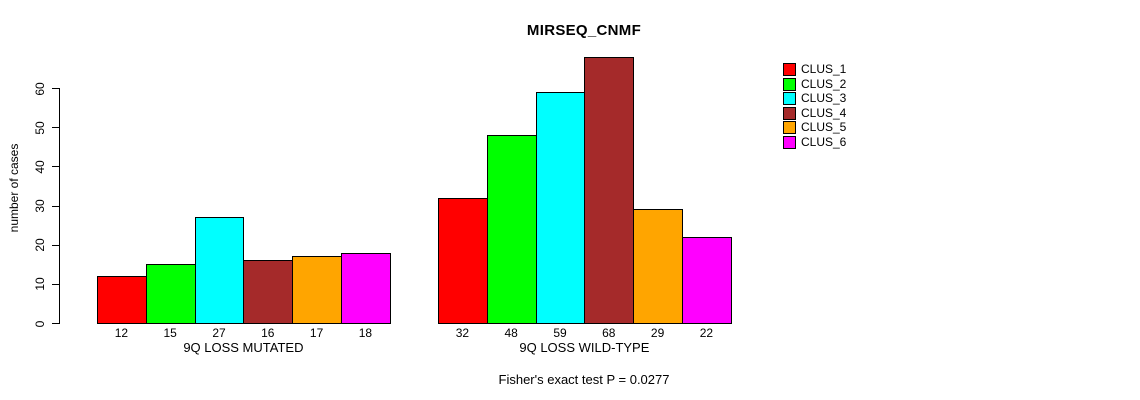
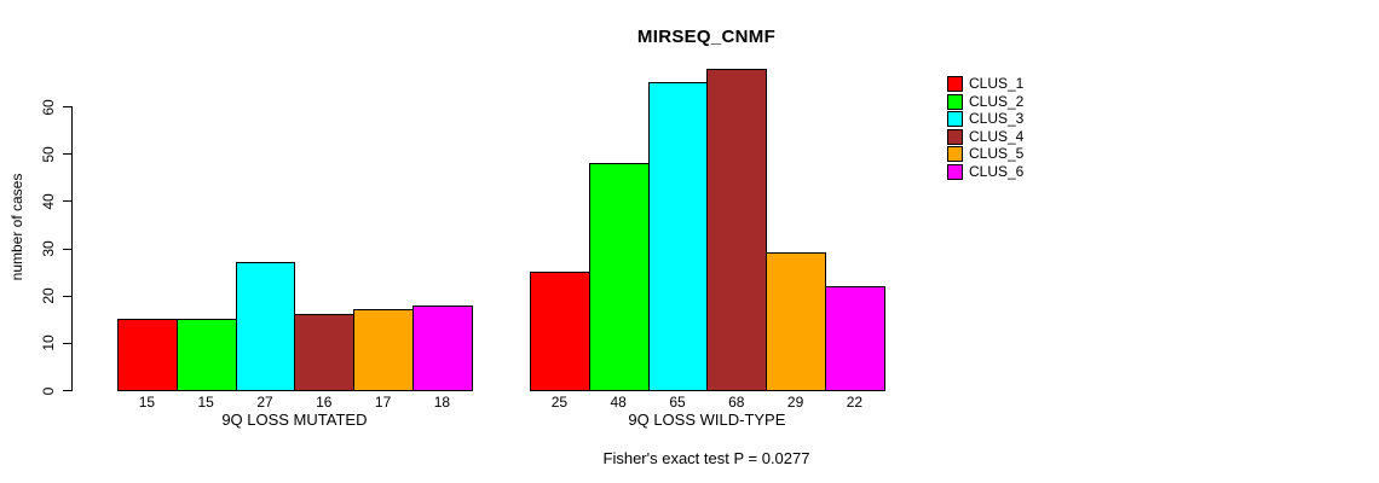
CLUS_1/9Q LOSS MUTATED: 12 -> 15
CLUS_1/9Q LOSS WILD-TYPE: 32 -> 25
CLUS_3/9Q LOSS WILD-TYPE: 59 -> 65
